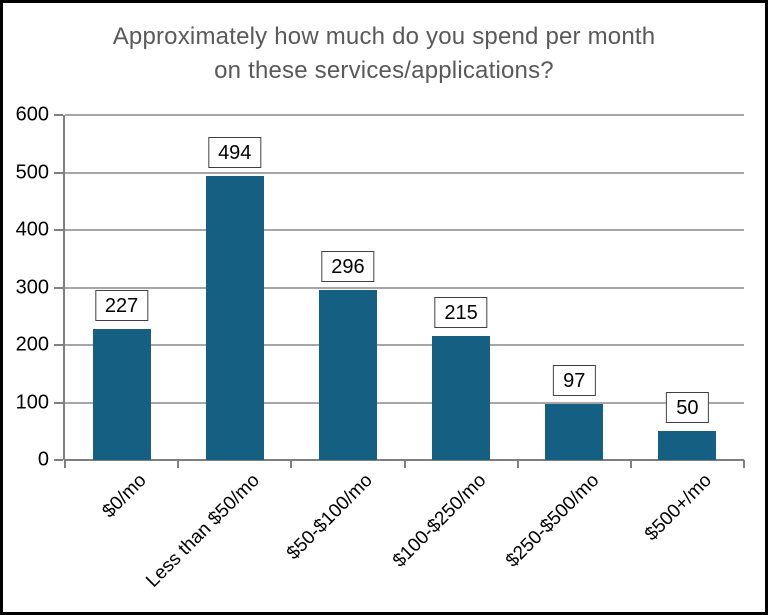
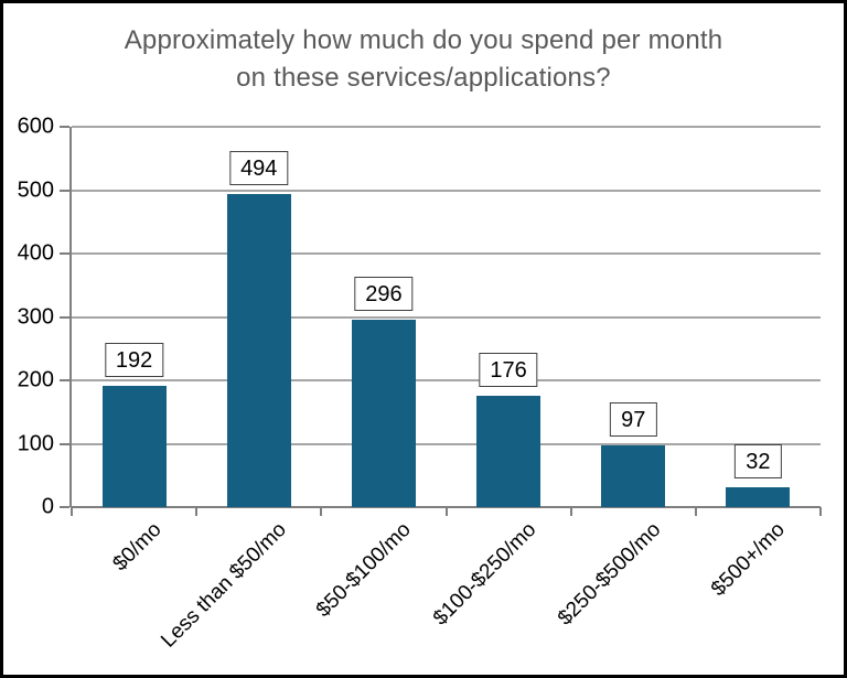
$0/mo: 227 -> 192
$100-$250/mo: 215 -> 176
$500+/mo: 50 -> 32
